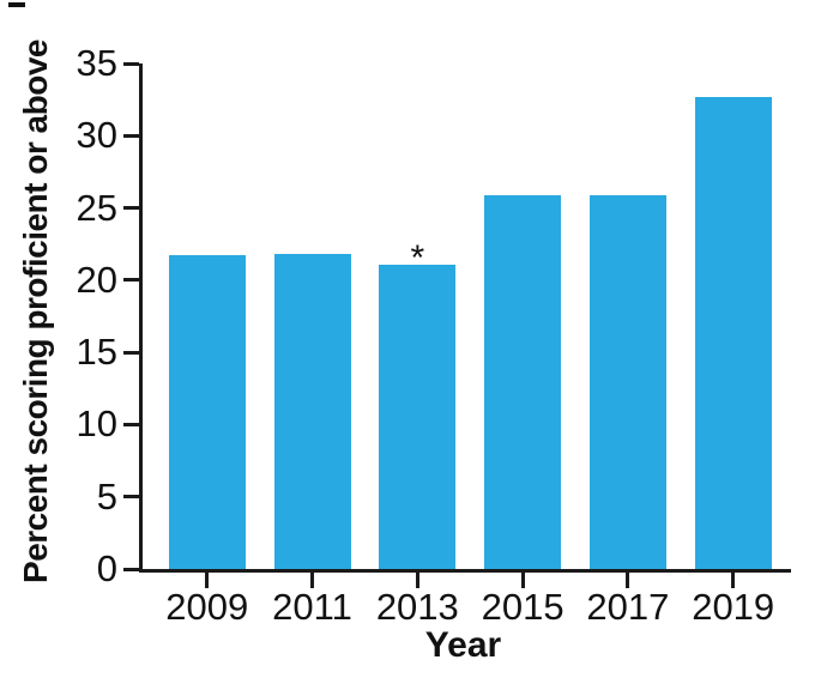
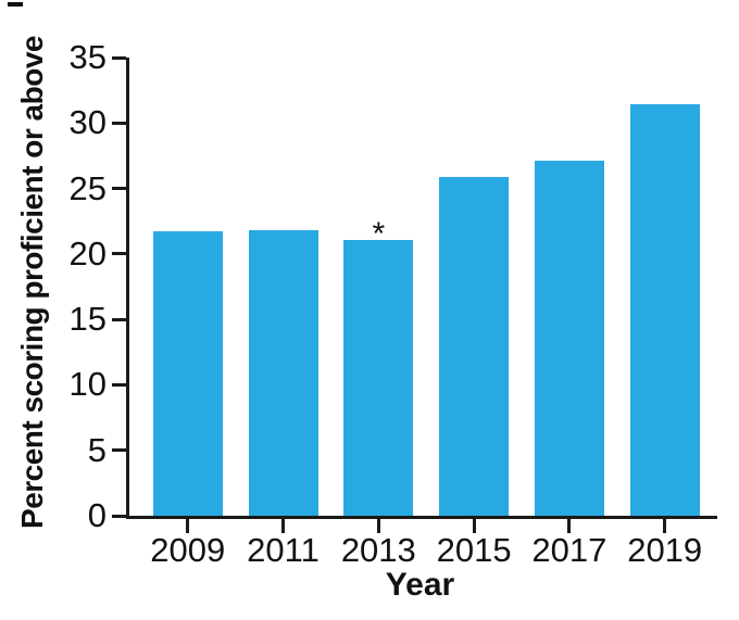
2017: 25.9 -> 27.1
2019: 32.7 -> 31.4
